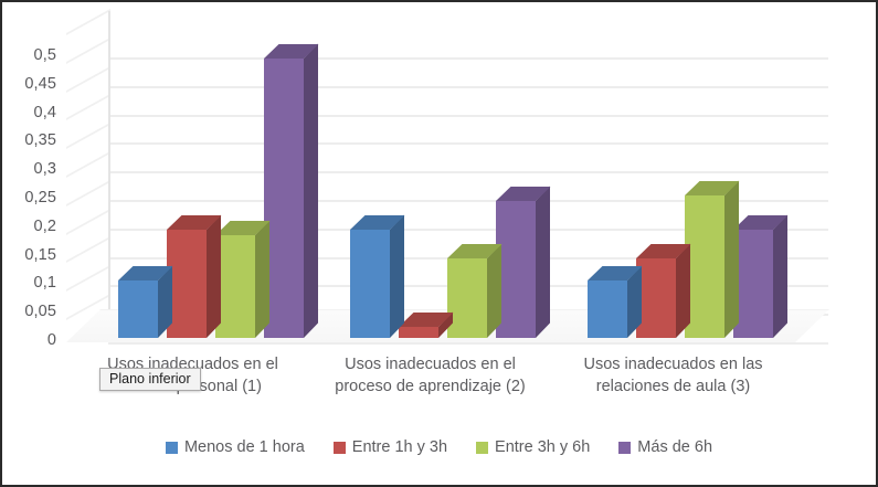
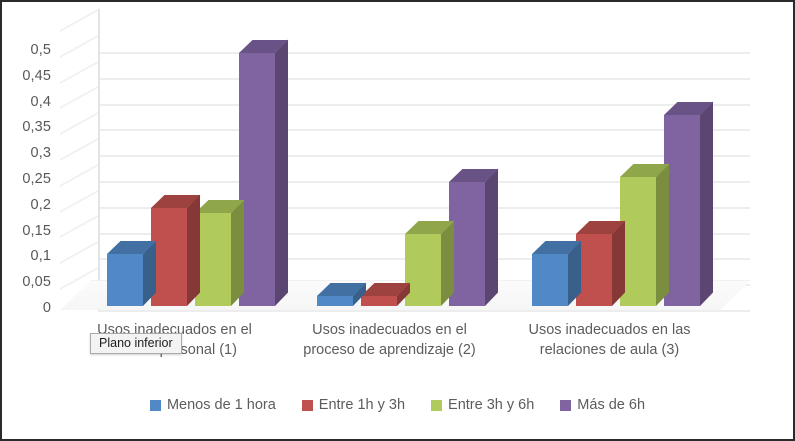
Menos de 1 hora/Usos inadecuados en el proceso de aprendizaje (2): 0,19 -> 0,02
Más de 6h/Usos inadecuados en las relaciones de aula (3): 0,19 -> 0,37
